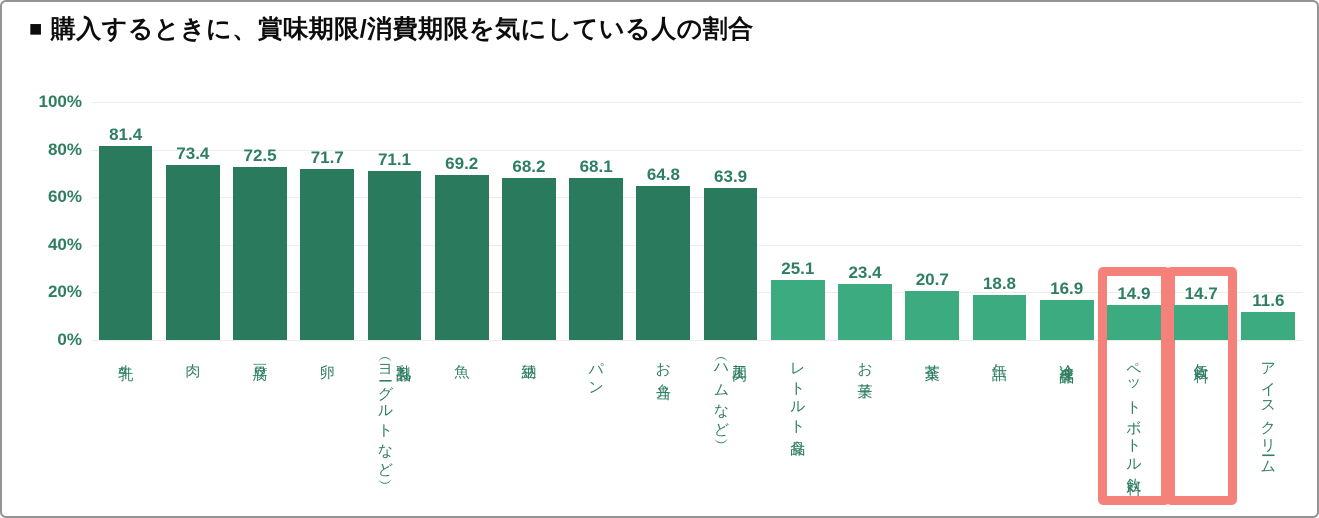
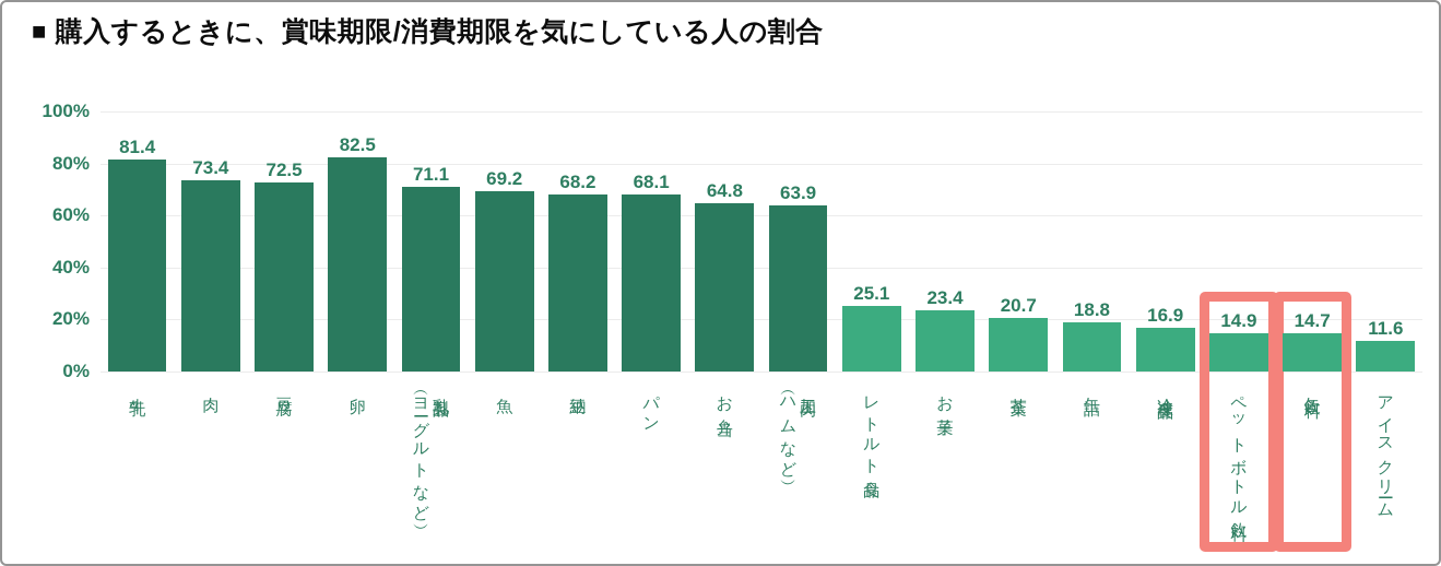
卵: 71.7 -> 82.5
